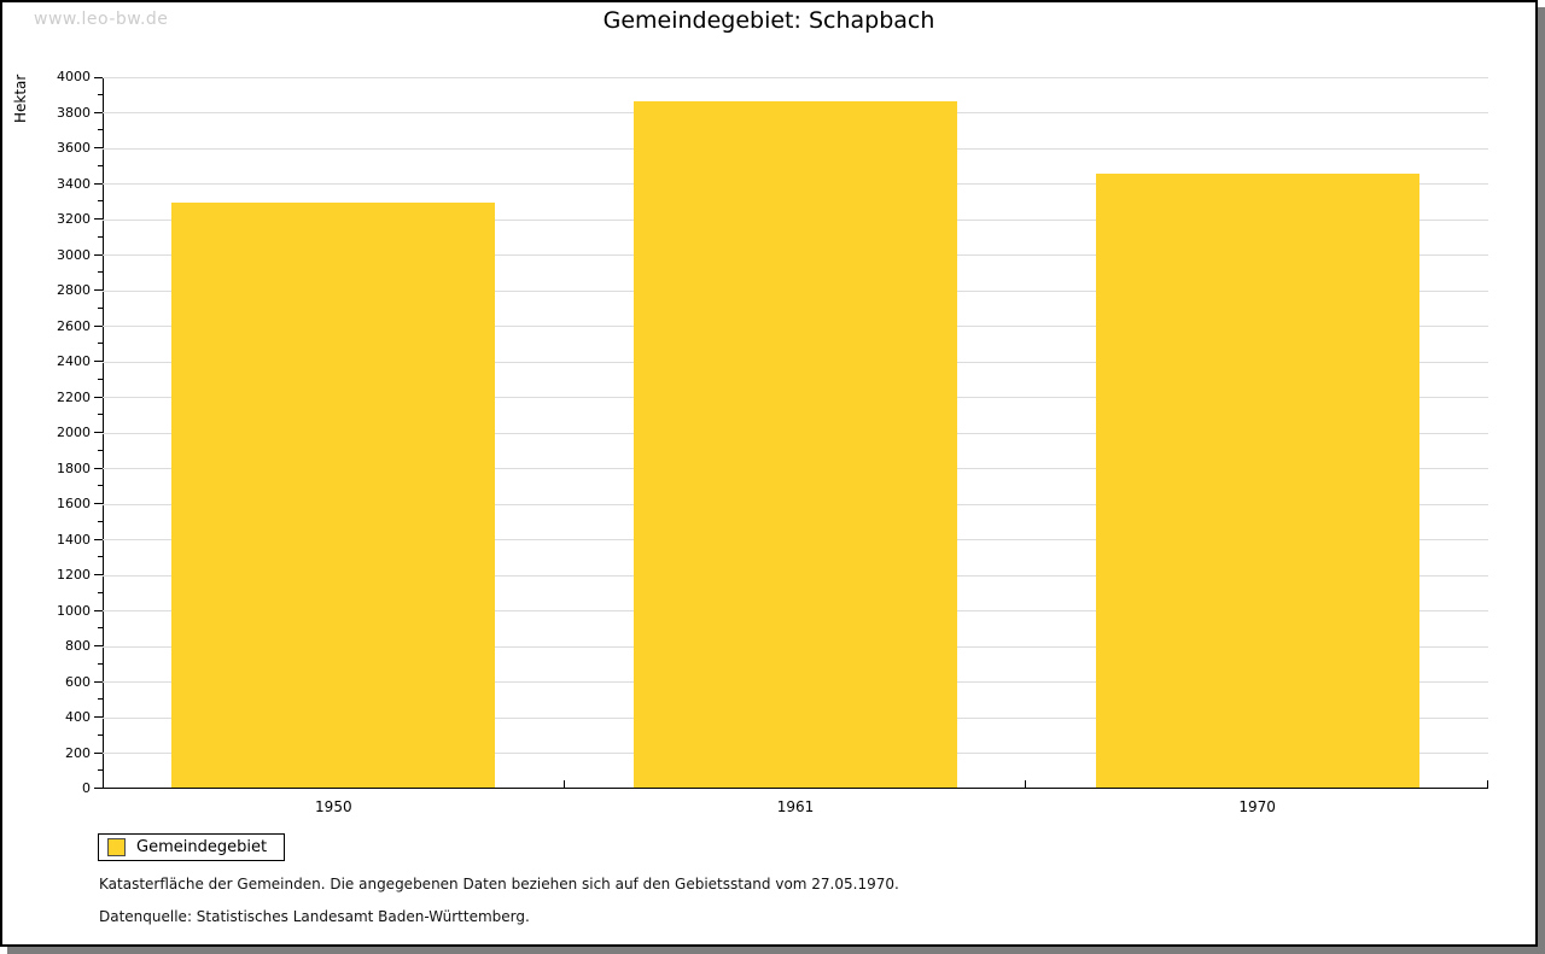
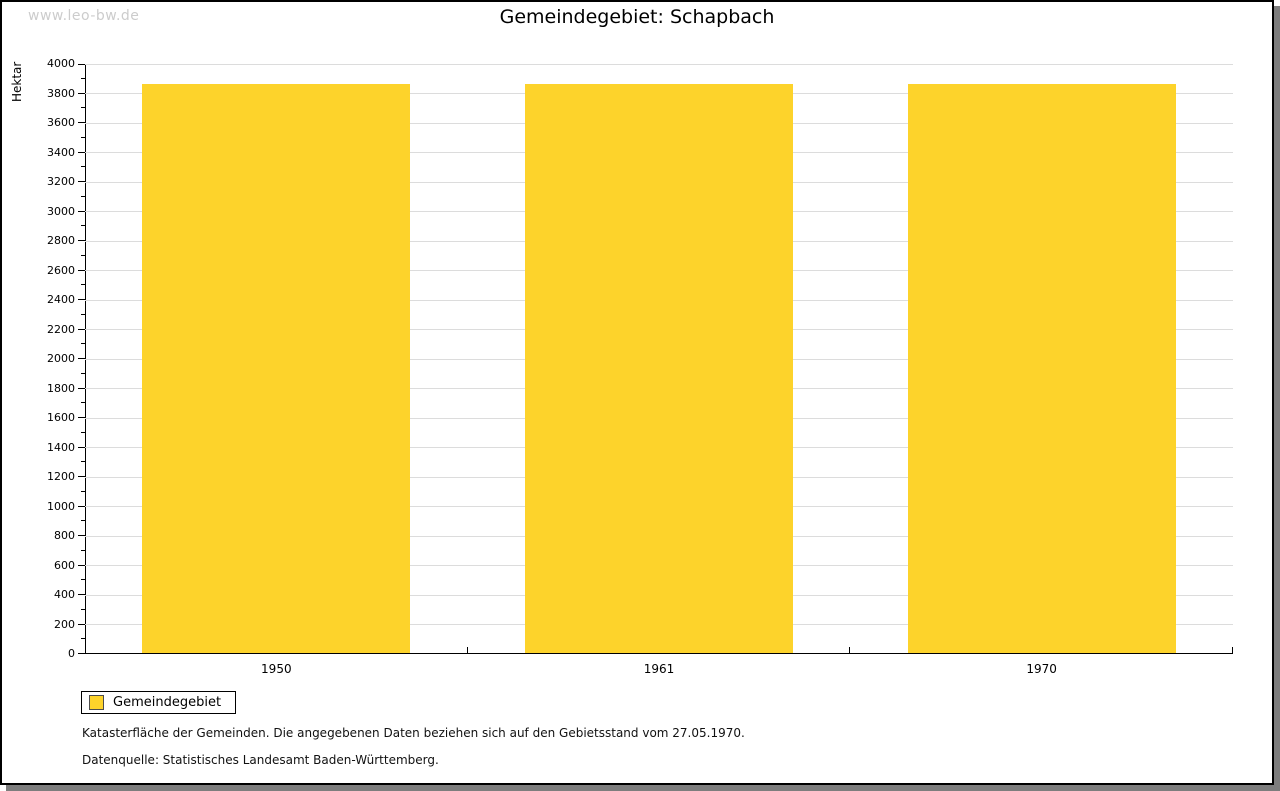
1950: 3290 -> 3860
1970: 3450 -> 3860
